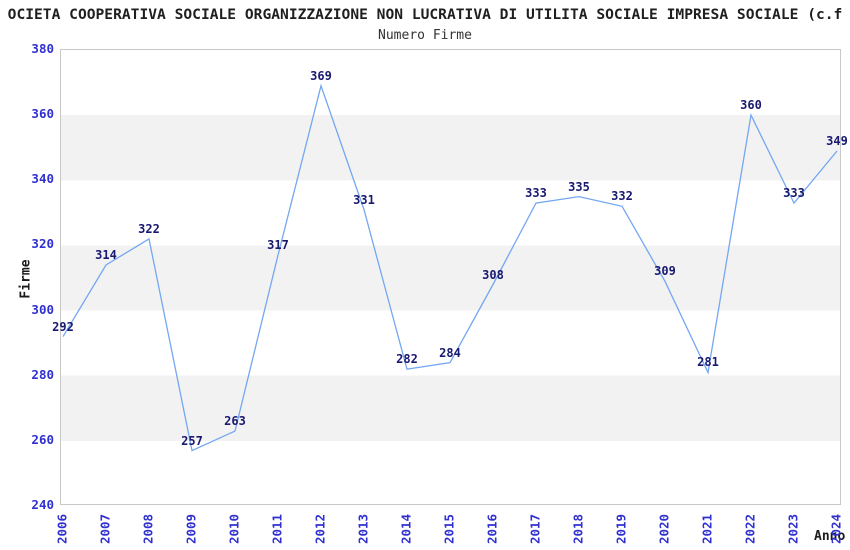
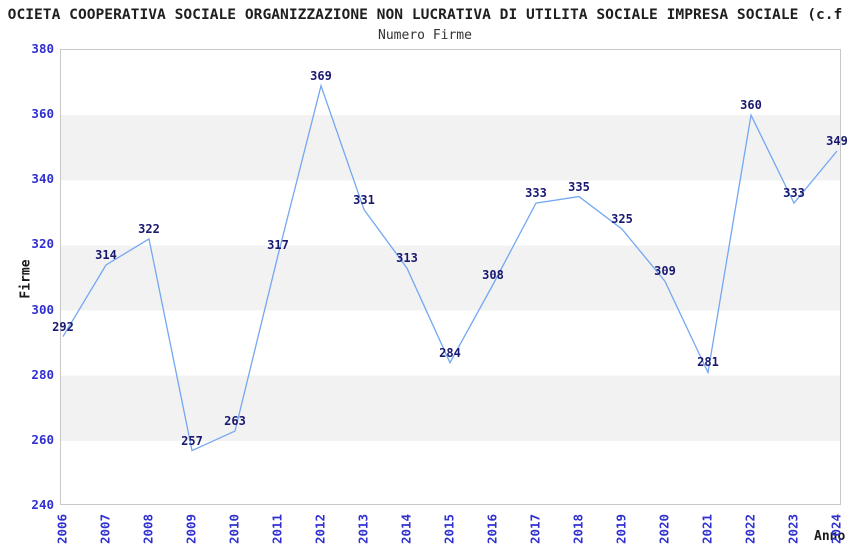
2014: 282 -> 313
2019: 332 -> 325
